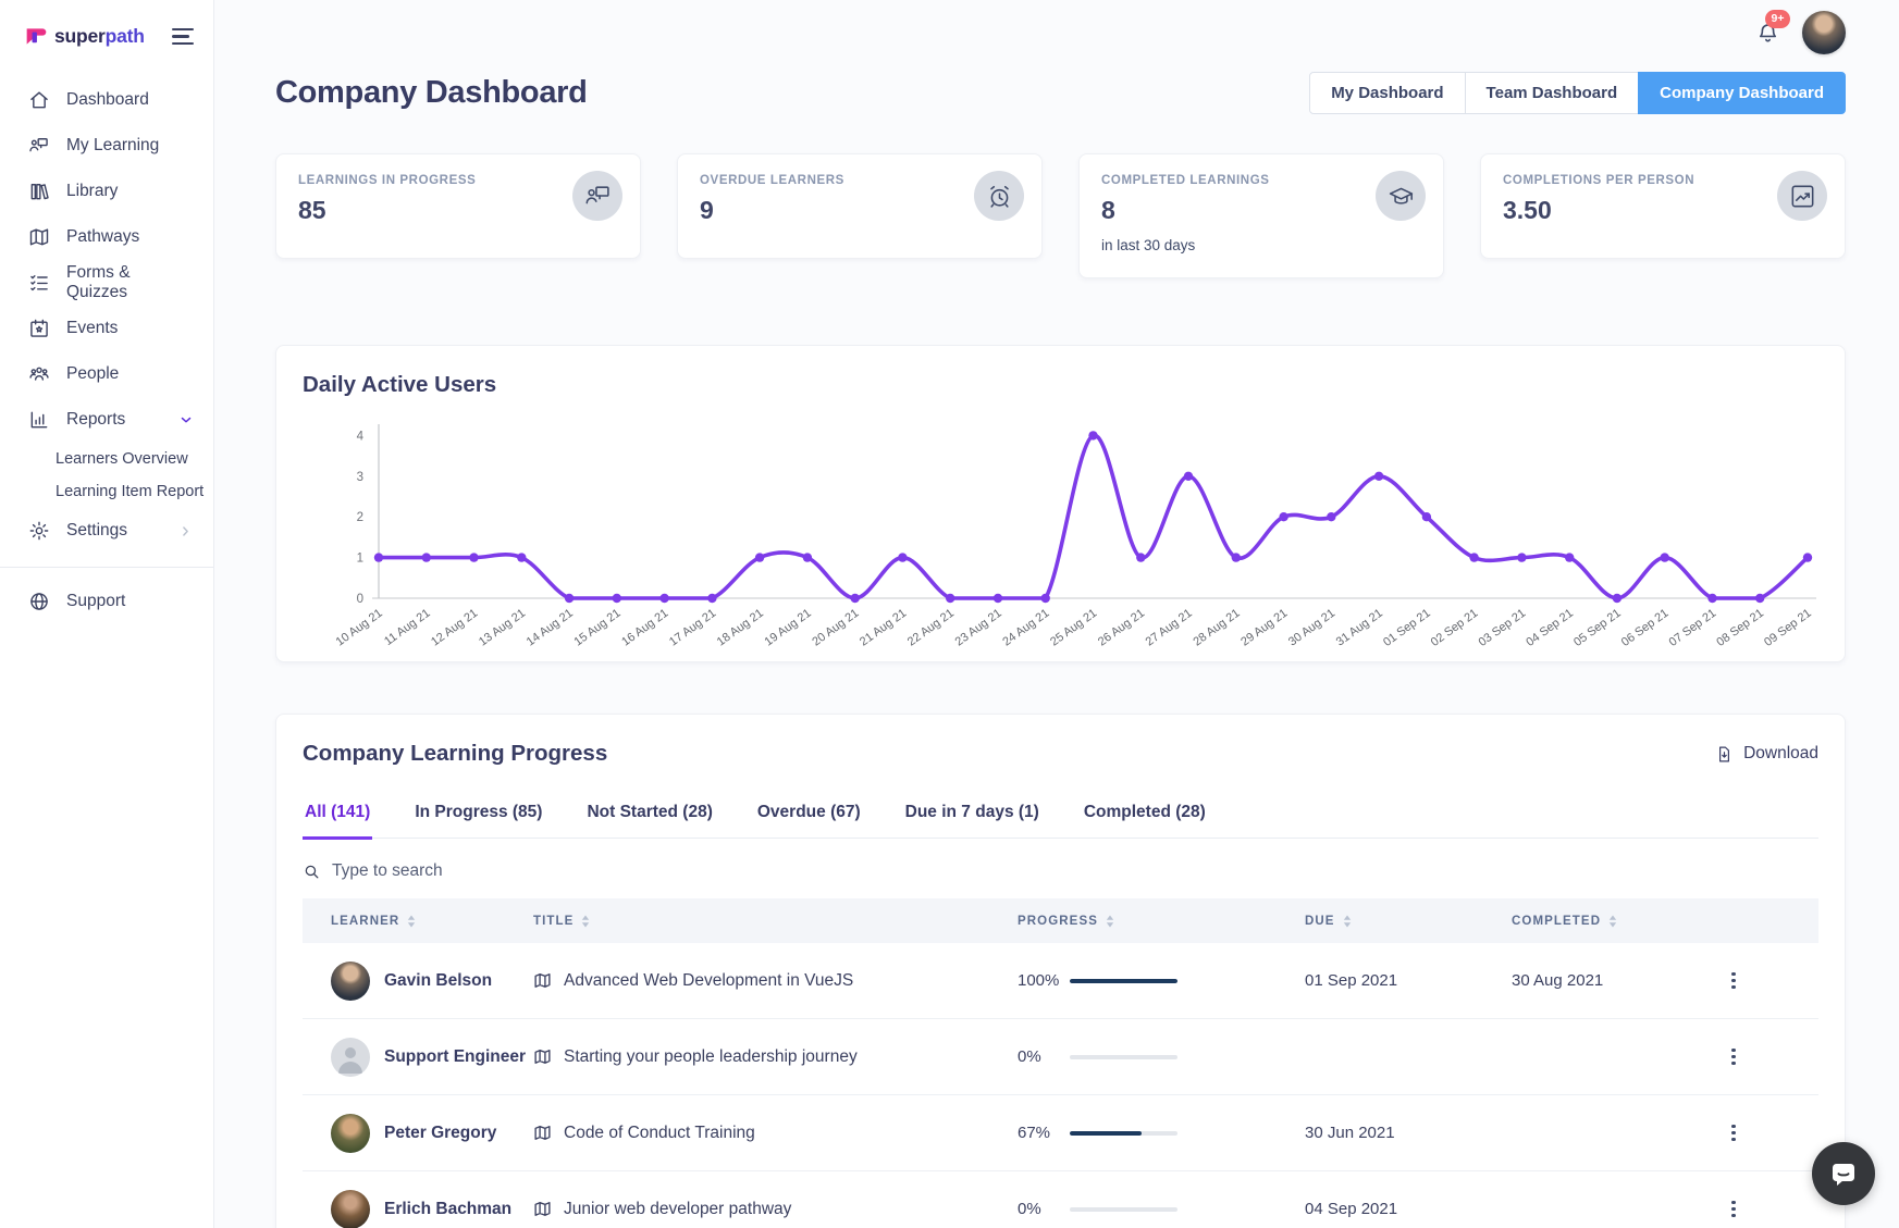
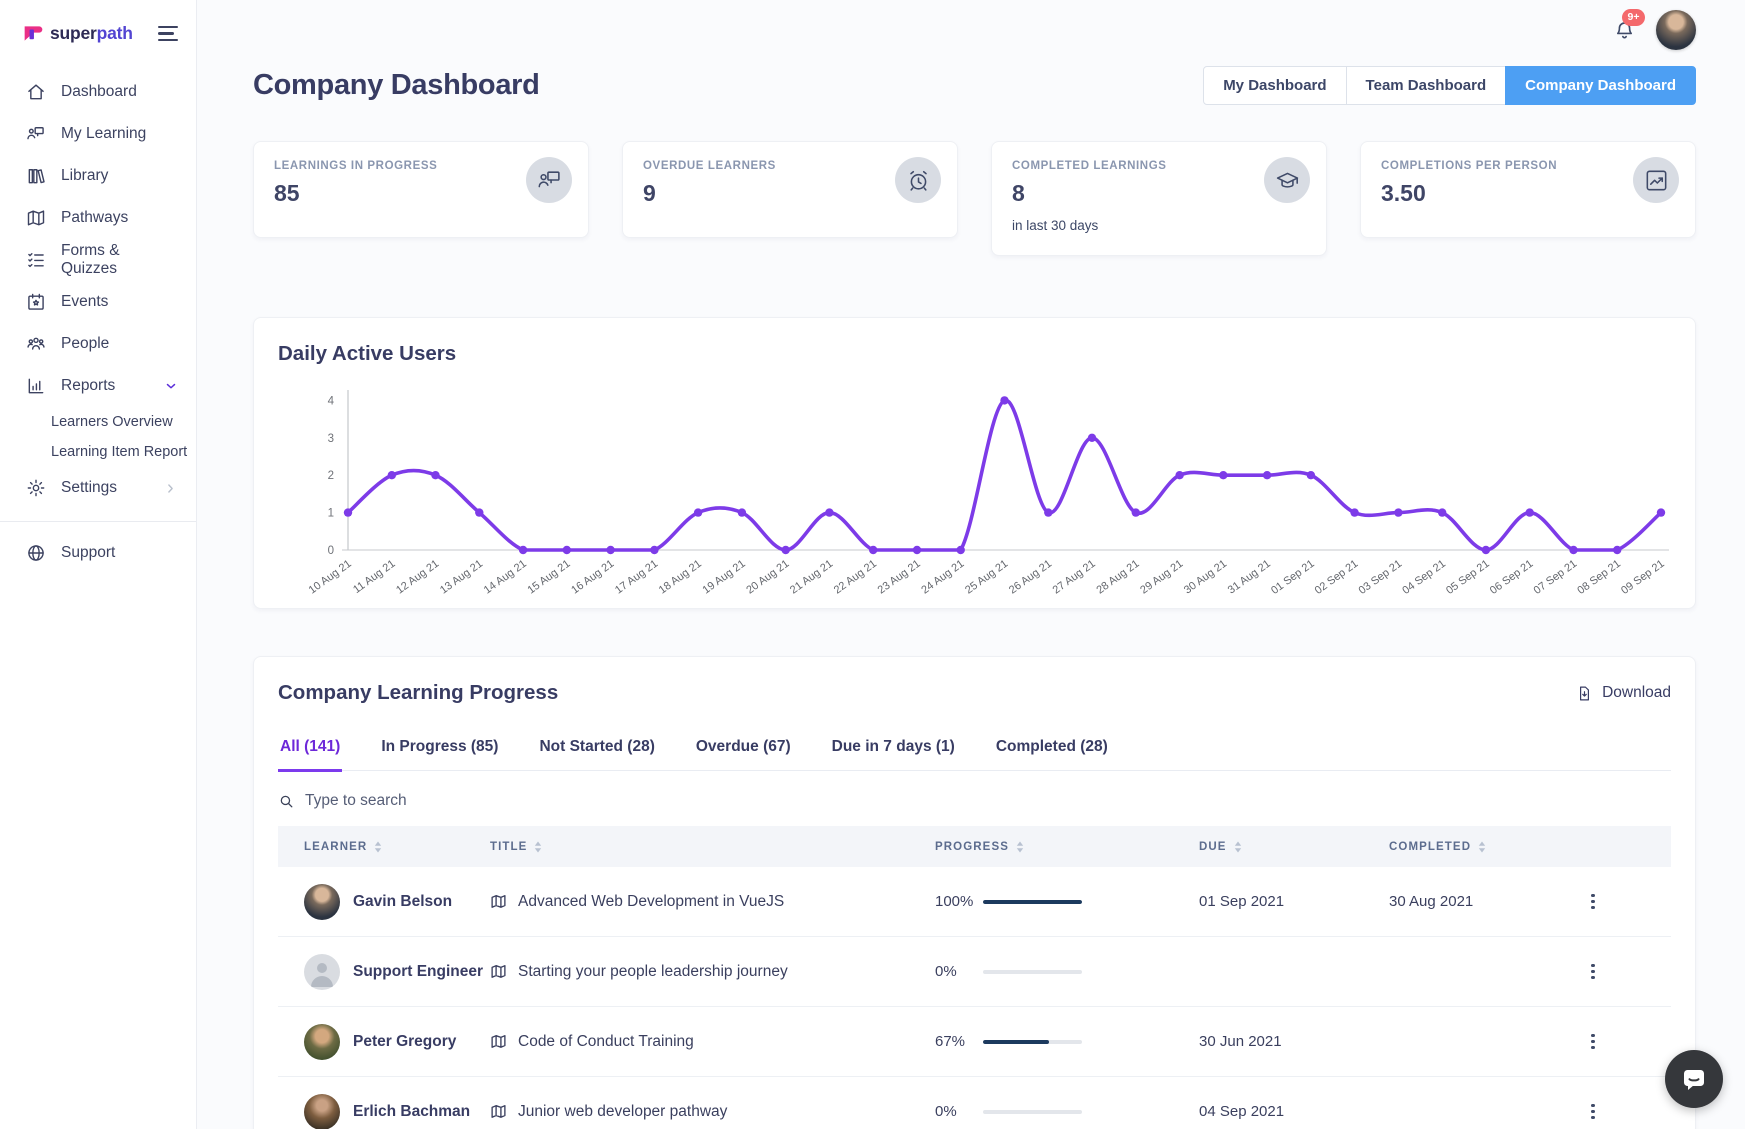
11 Aug 21: 1 -> 2
12 Aug 21: 1 -> 2
31 Aug 21: 3 -> 2
